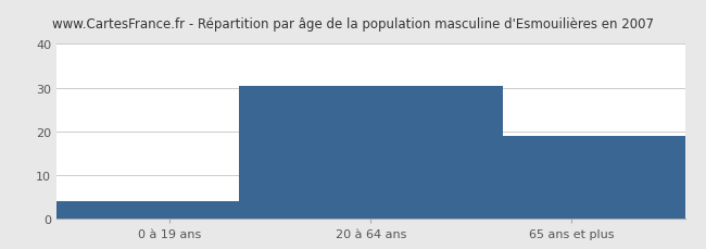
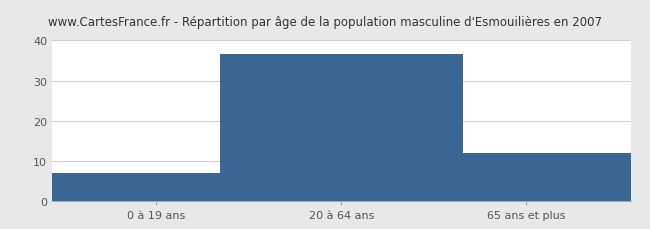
0 à 19 ans: 4.0 -> 7.0
20 à 64 ans: 30.5 -> 36.5
65 ans et plus: 19.0 -> 12.0
